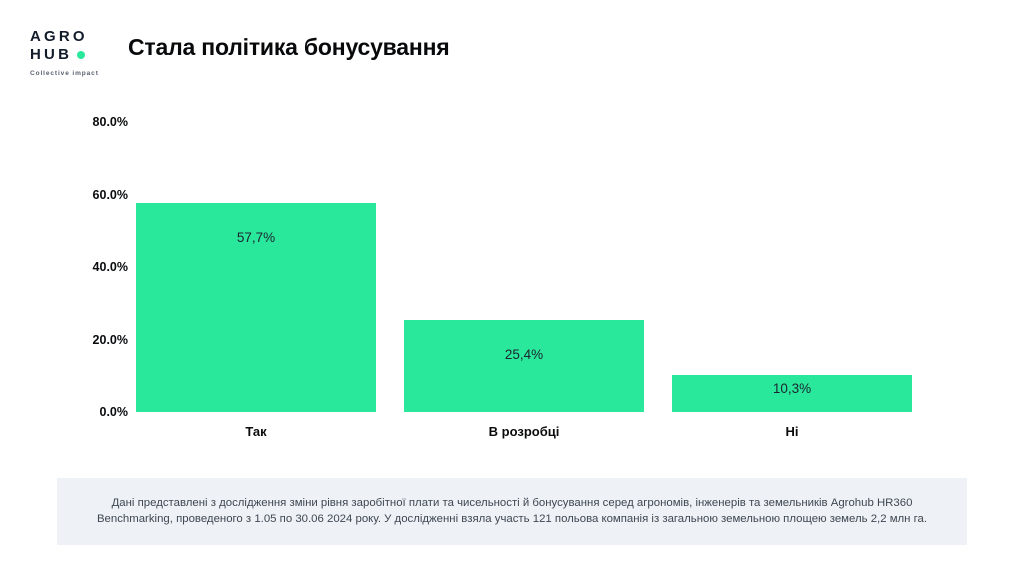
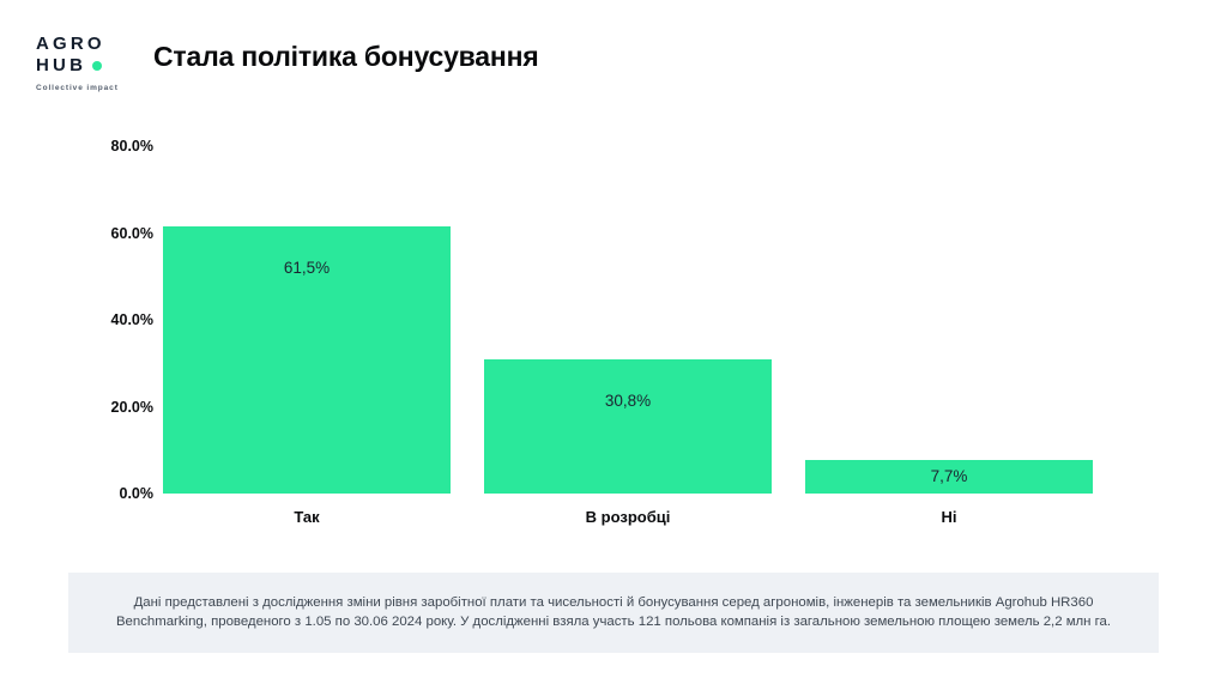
Так: 57,7% -> 61,5%
В розробці: 25,4% -> 30,8%
Ні: 10,3% -> 7,7%
